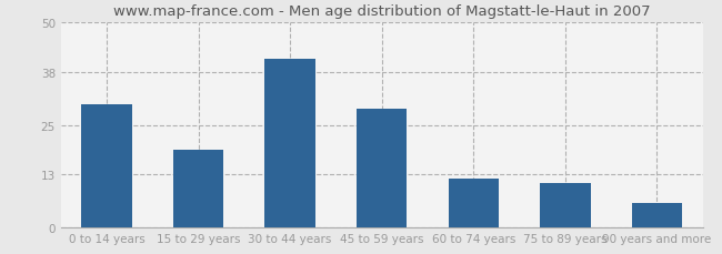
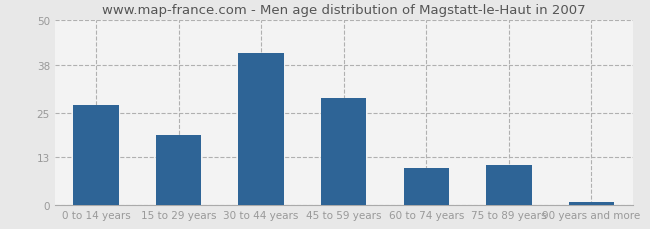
0 to 14 years: 30 -> 27
60 to 74 years: 12 -> 10
90 years and more: 6 -> 1
